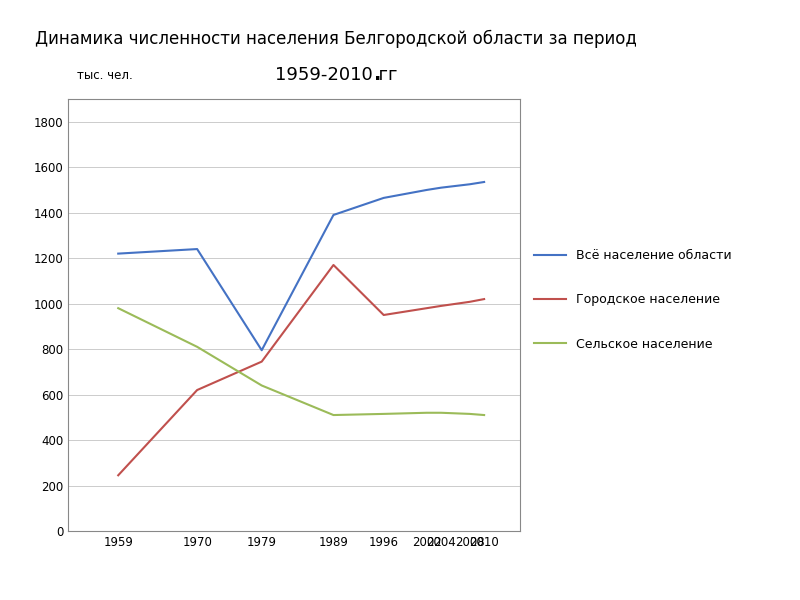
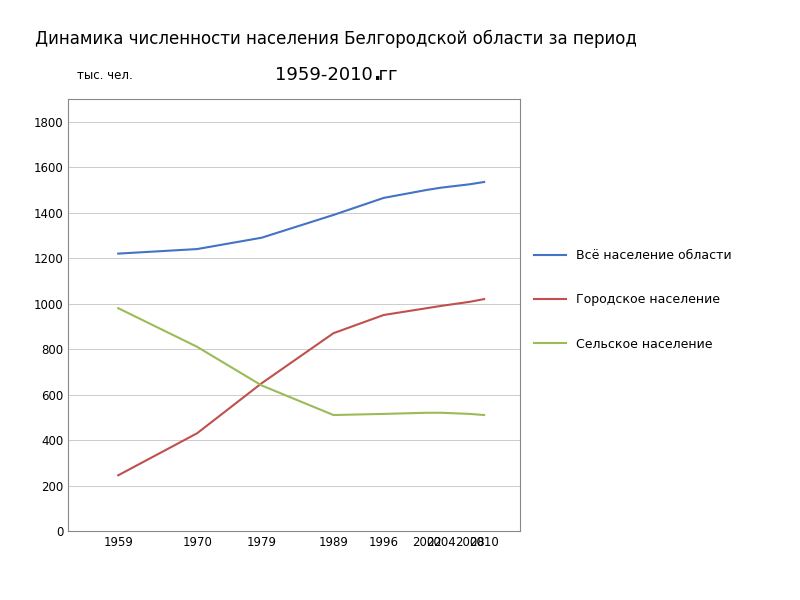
Городское население/1970: 620 -> 430
Всё население области/1979: 795 -> 1290
Городское население/1979: 745 -> 650
Городское население/1989: 1170 -> 870
